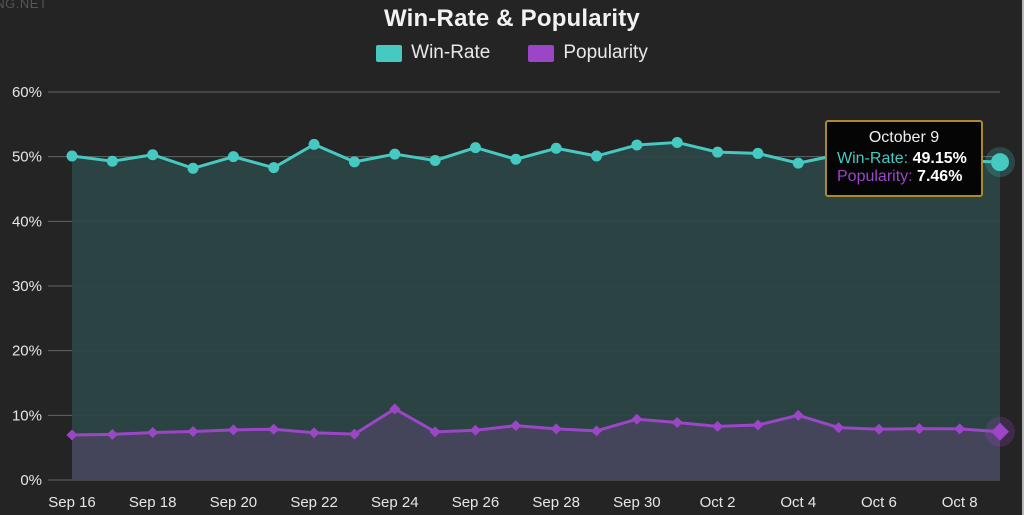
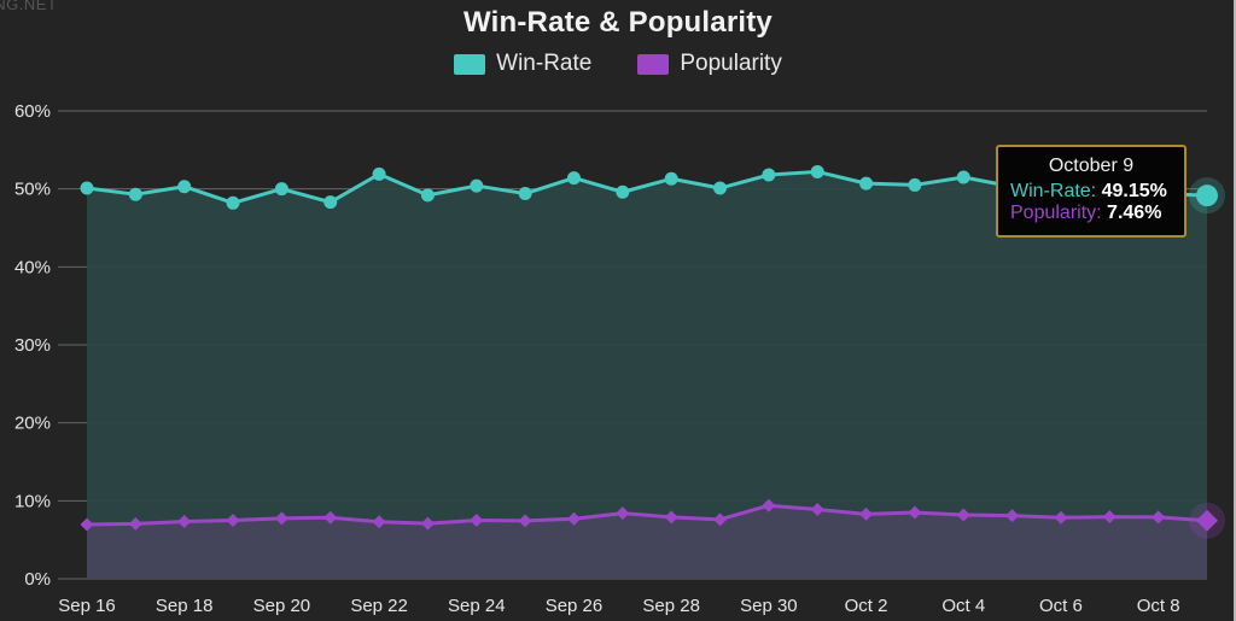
Popularity/Sep 24: 11% -> 8%
Win-Rate/Oct 4: 49% -> 52%
Popularity/Oct 4: 10% -> 8%
